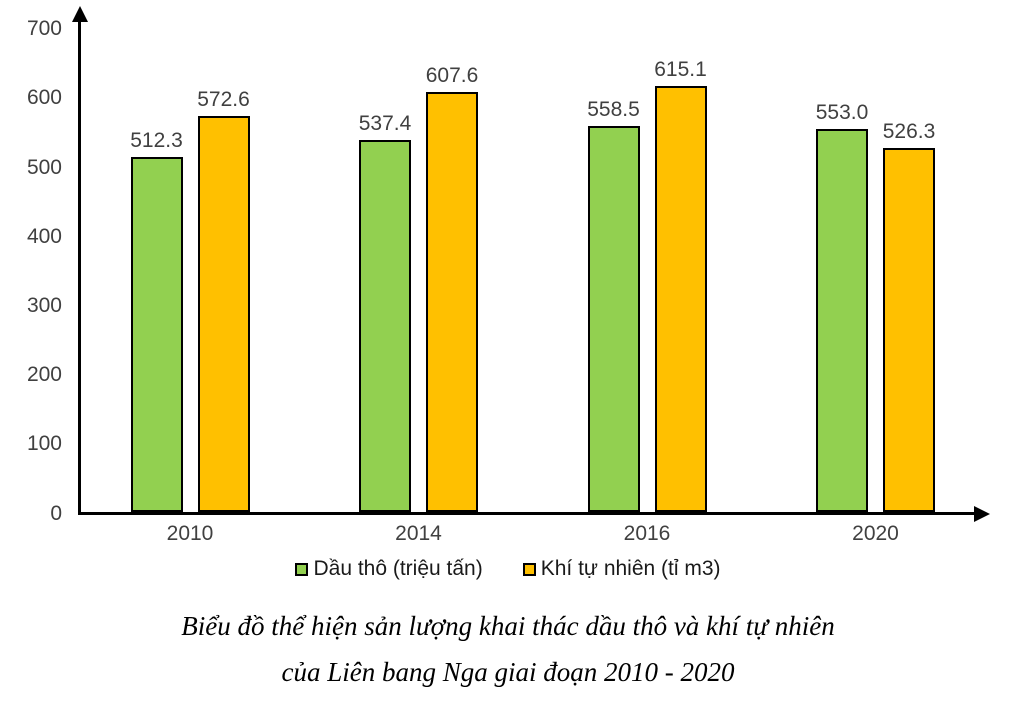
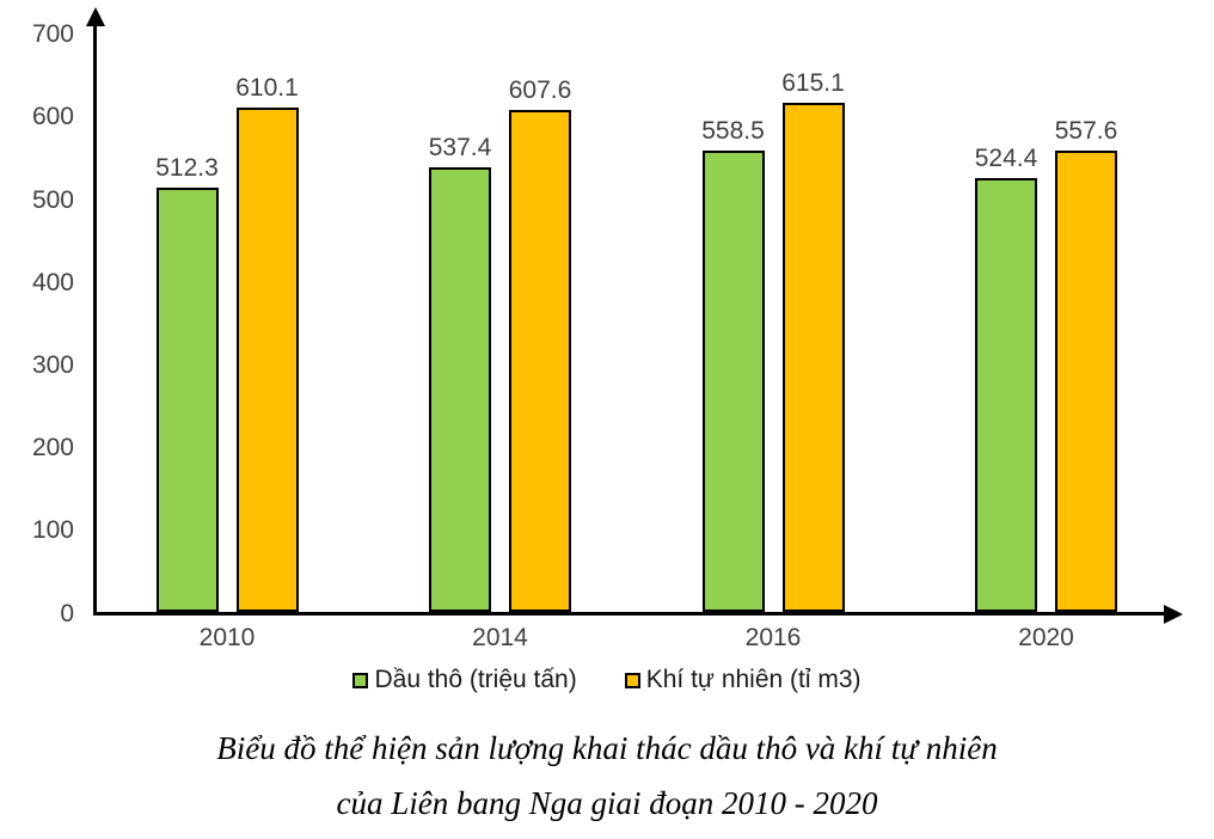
Khí tự nhiên (tỉ m3)/2010: 572.6 -> 610.1
Dầu thô (triệu tấn)/2020: 553.0 -> 524.4
Khí tự nhiên (tỉ m3)/2020: 526.3 -> 557.6
